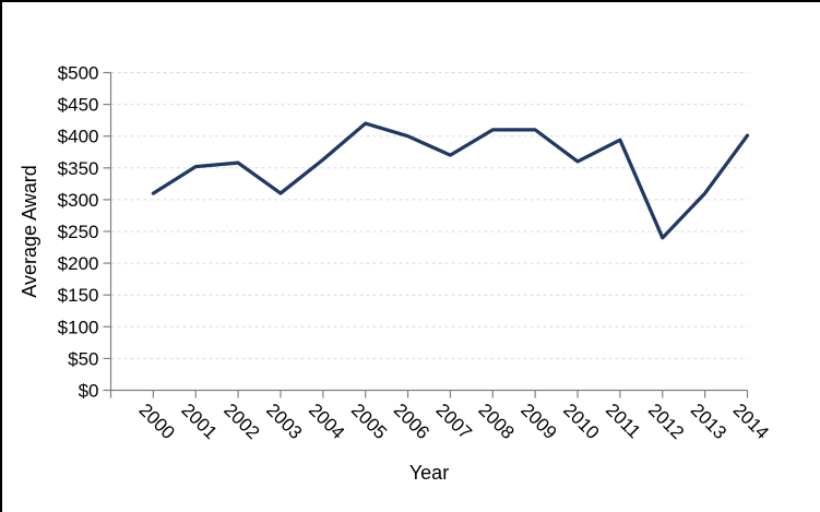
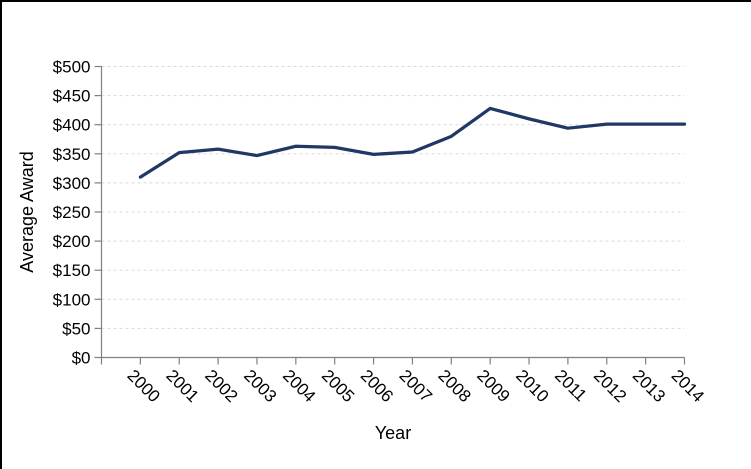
2003: $310 -> $350
2005: $420 -> $360
2006: $400 -> $350
2007: $370 -> $350
2008: $410 -> $380
2009: $410 -> $430
2010: $360 -> $410
2012: $240 -> $400
2013: $310 -> $400
